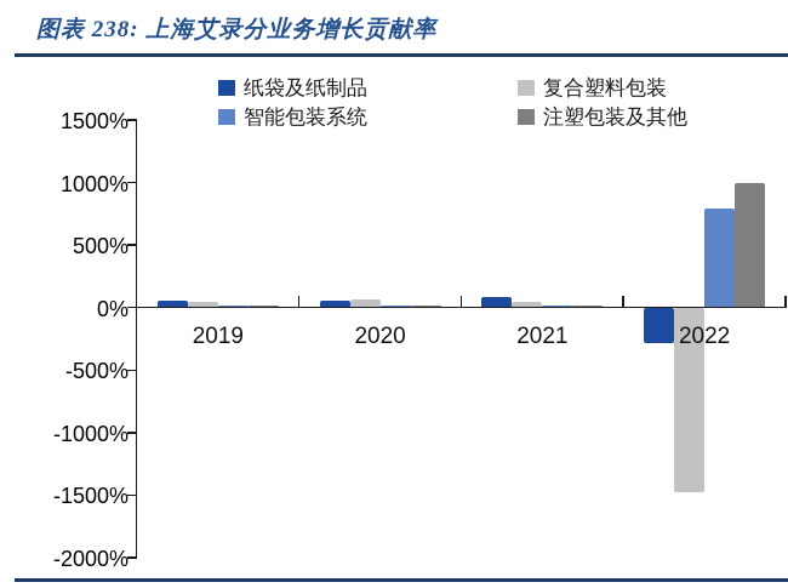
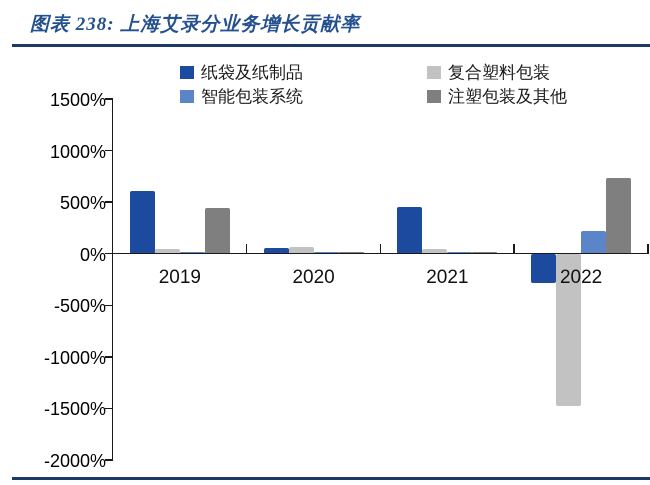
纸袋及纸制品/2019: 60% -> 610%
注塑包装及其他/2019: 10% -> 440%
纸袋及纸制品/2021: 80% -> 450%
智能包装系统/2022: 790% -> 220%
注塑包装及其他/2022: 1000% -> 730%
